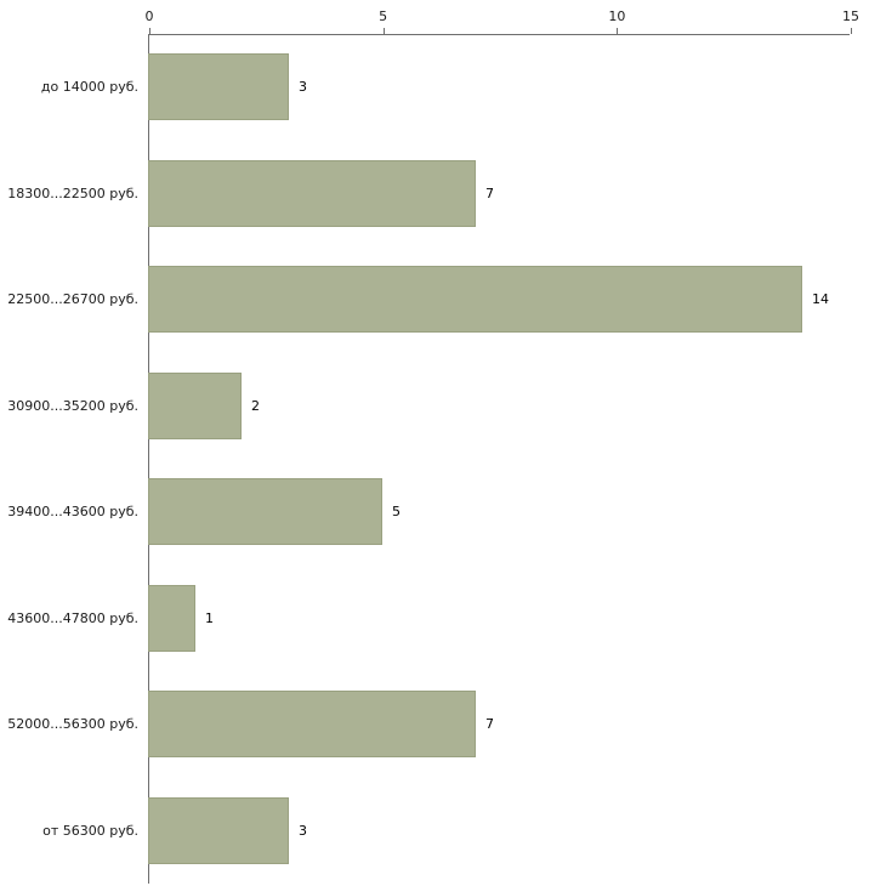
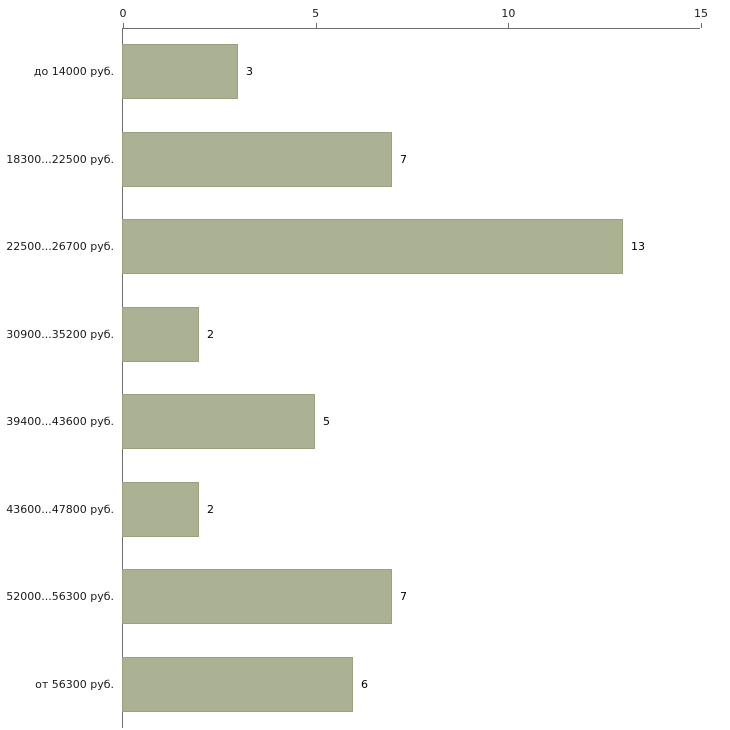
22500...26700 руб.: 14 -> 13
43600...47800 руб.: 1 -> 2
от 56300 руб.: 3 -> 6
